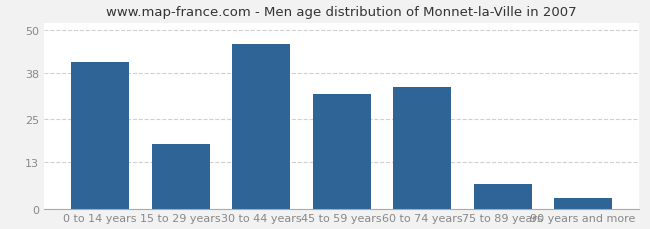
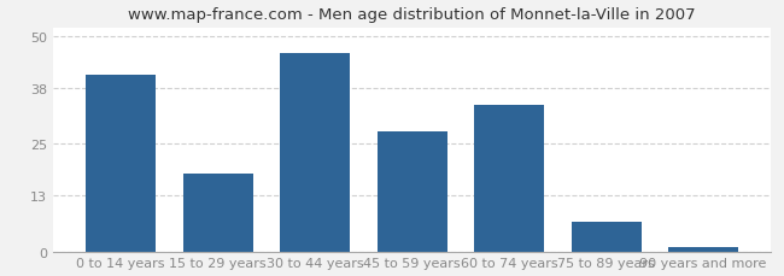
45 to 59 years: 32 -> 28
90 years and more: 3 -> 1
